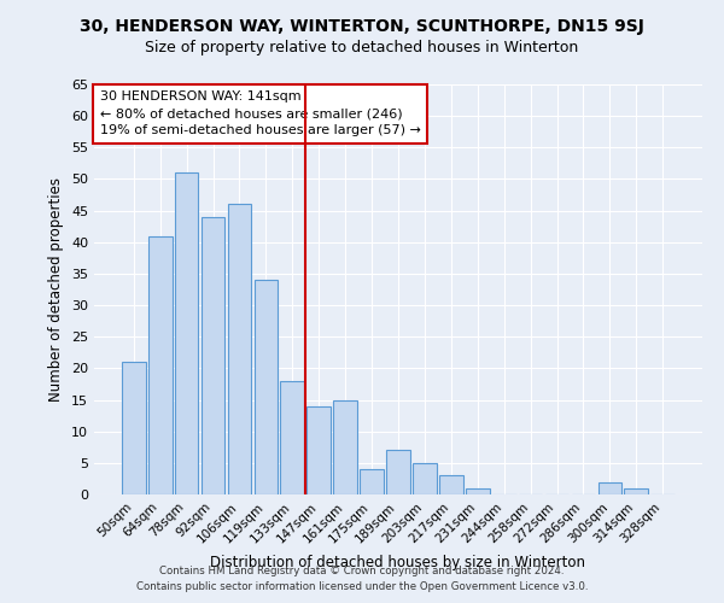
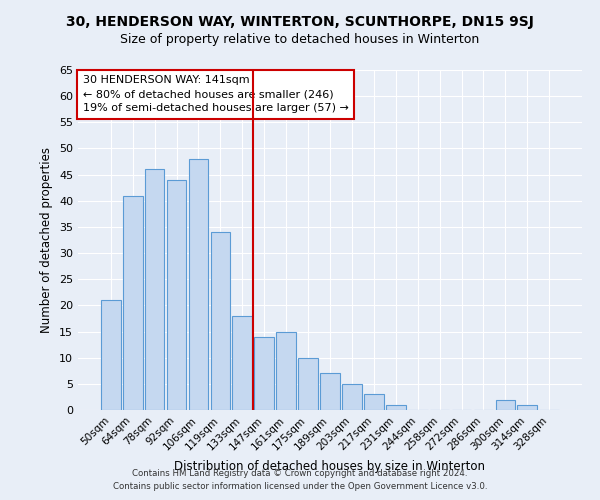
78sqm: 51 -> 46
106sqm: 46 -> 48
175sqm: 4 -> 10
